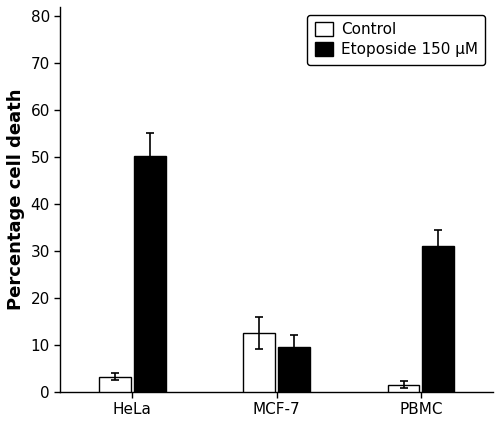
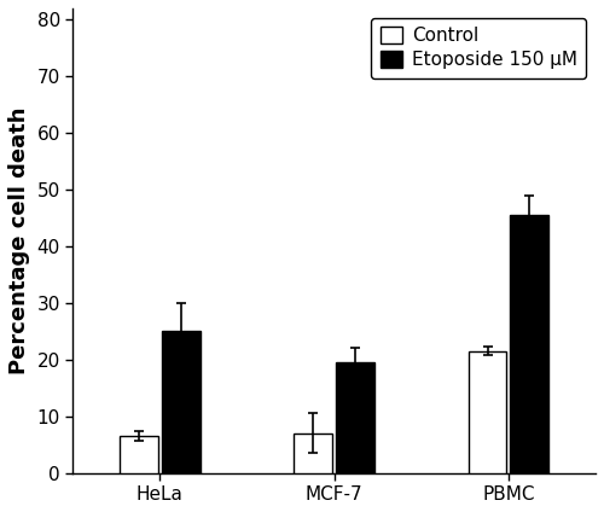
Control/HeLa: 3.2 -> 6.5
Etoposide 150 μM/HeLa: 50.2 -> 25.0
Control/MCF-7: 12.5 -> 7.0
Etoposide 150 μM/MCF-7: 9.5 -> 19.5
Control/PBMC: 1.5 -> 21.5
Etoposide 150 μM/PBMC: 31.0 -> 45.5
